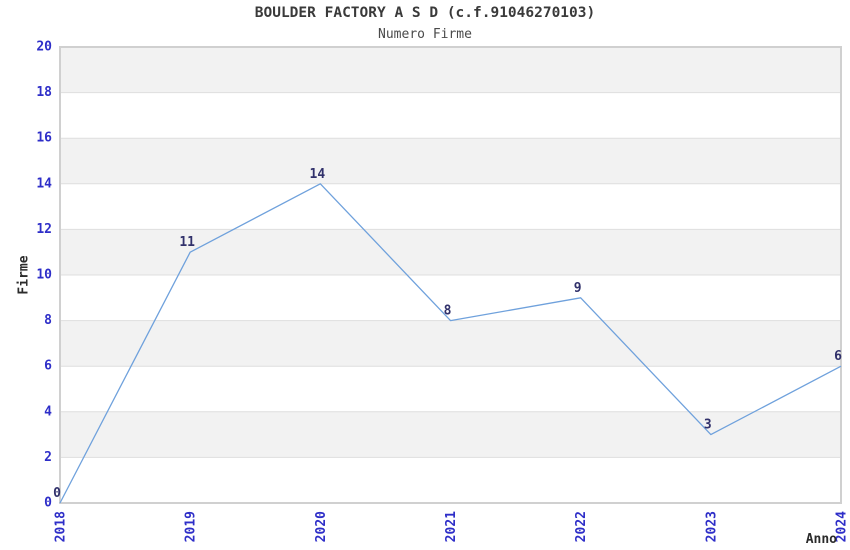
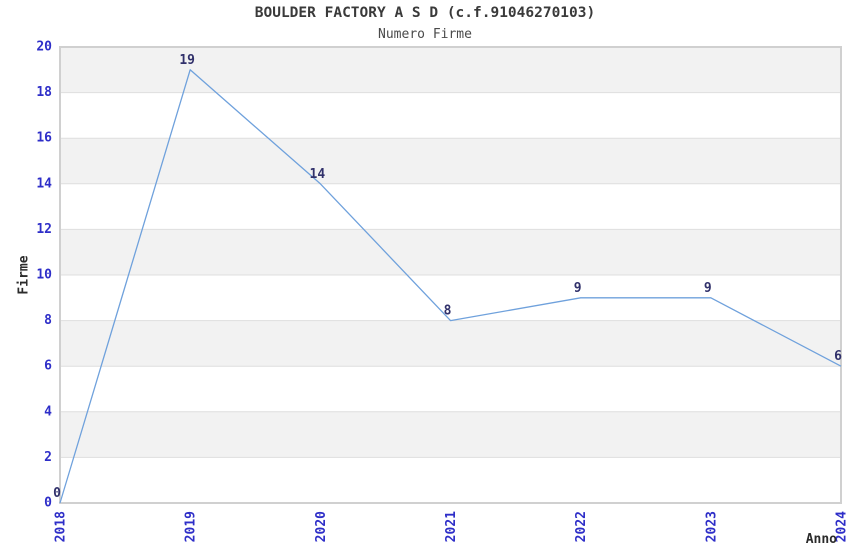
2019: 11 -> 19
2023: 3 -> 9
